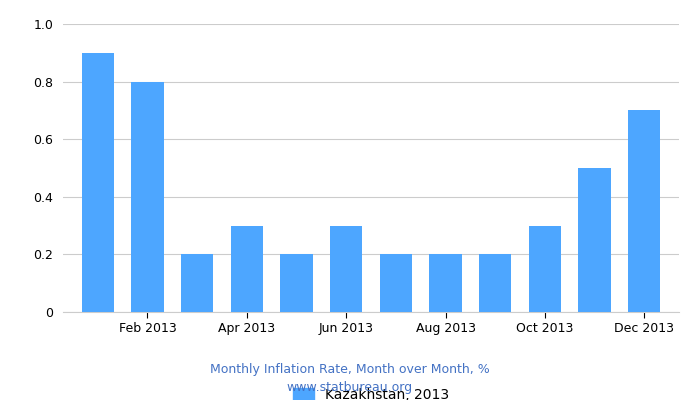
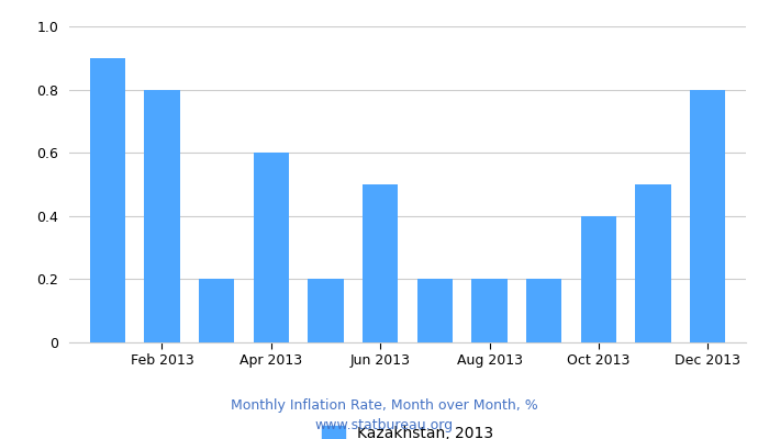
Apr 2013: 0.3 -> 0.6
Jun 2013: 0.3 -> 0.5
Oct 2013: 0.3 -> 0.4
Dec 2013: 0.7 -> 0.8
